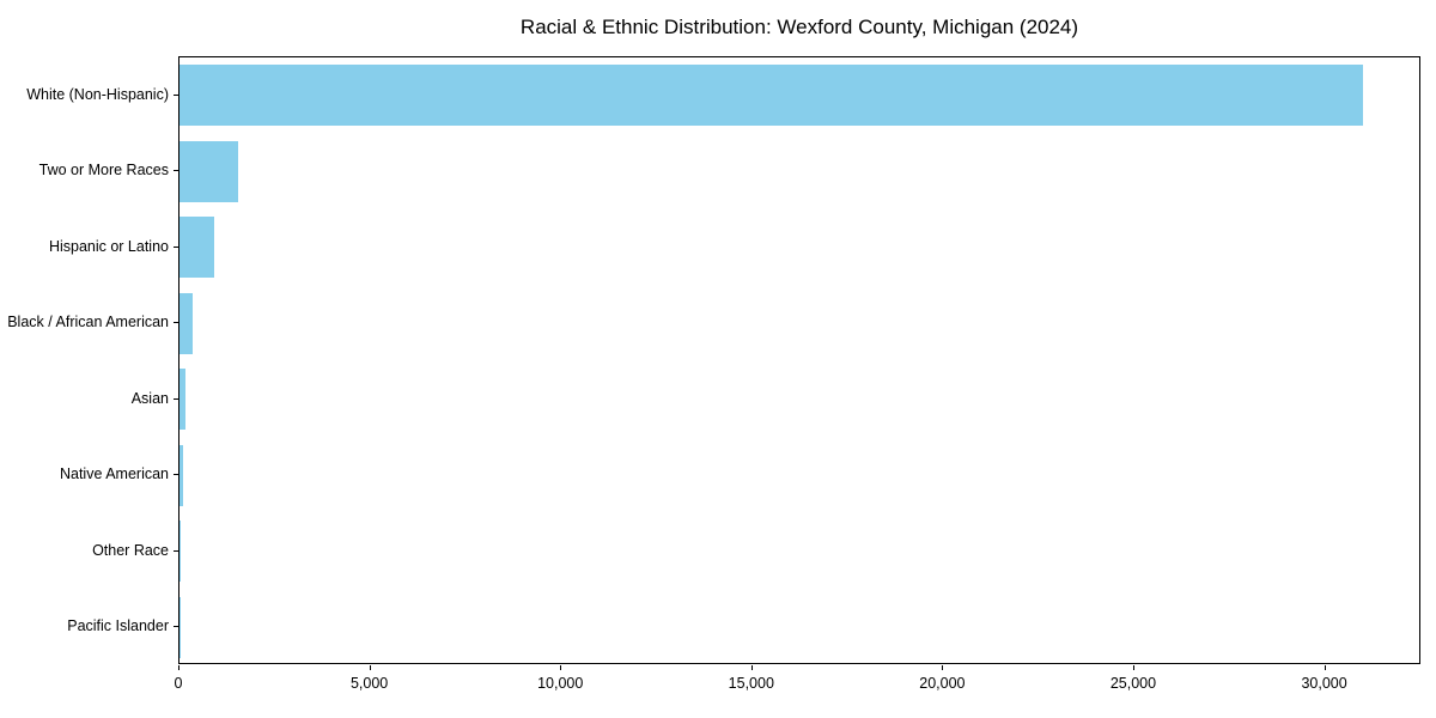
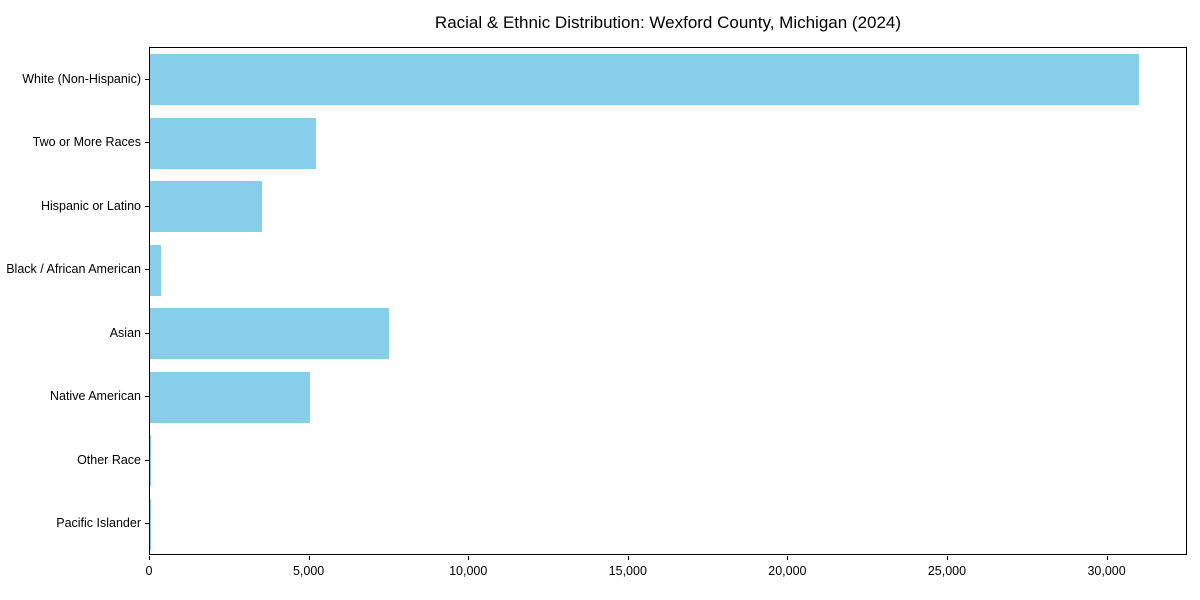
Two or More Races: 1600 -> 5200
Hispanic or Latino: 900 -> 3500
Asian: 200 -> 7500
Native American: 100 -> 5000
